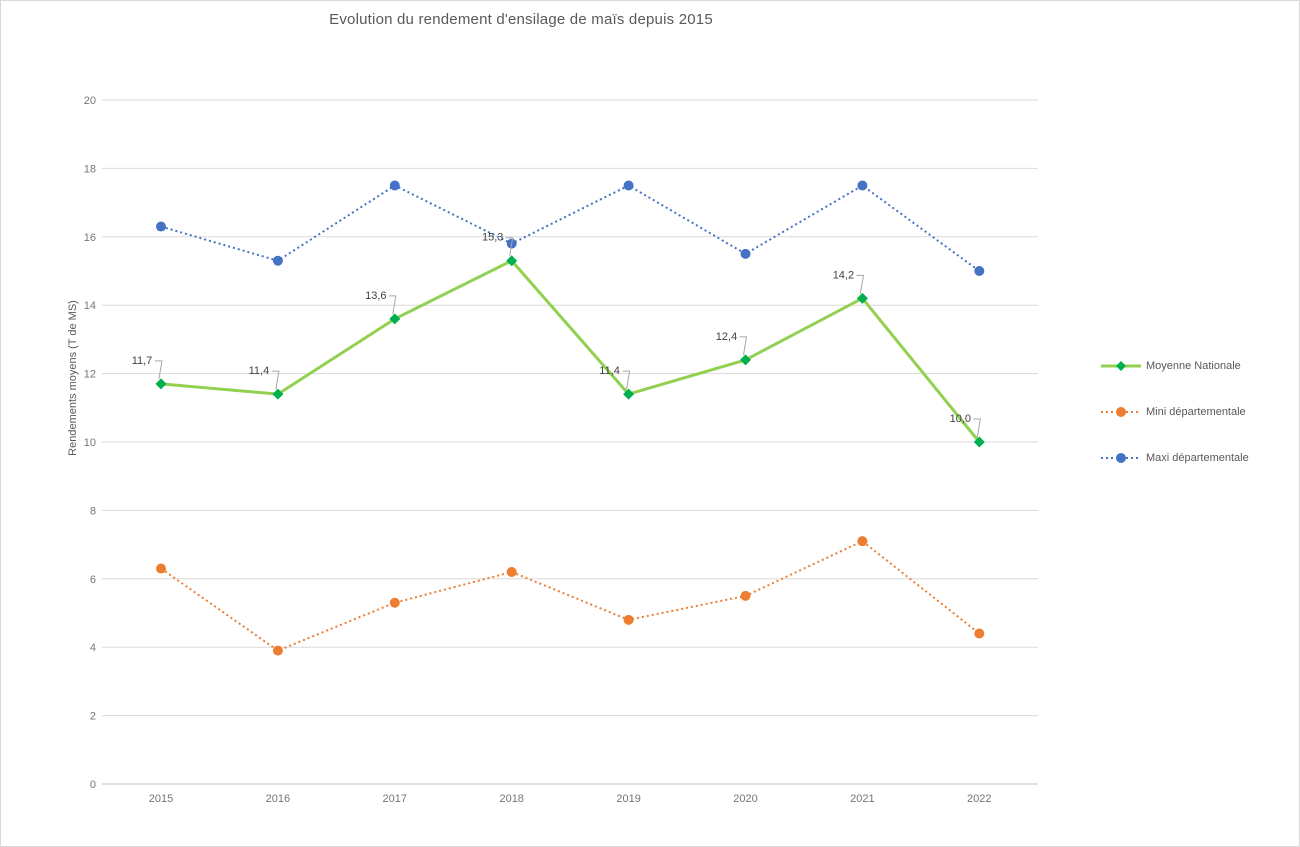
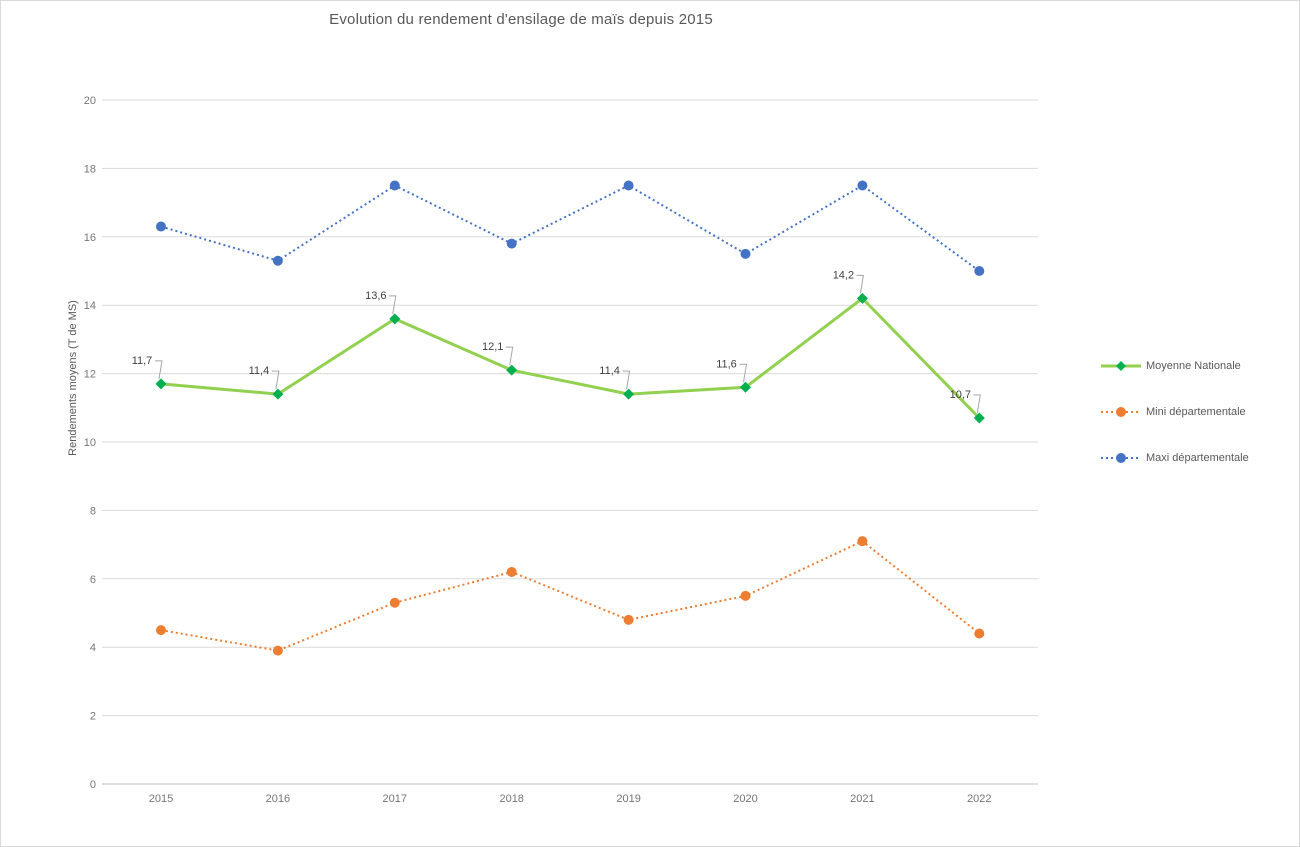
Mini départementale/2015: 6.3 -> 4.5
Moyenne Nationale/2018: 15,3 -> 12,1
Moyenne Nationale/2020: 12,4 -> 11,6
Moyenne Nationale/2022: 10,0 -> 10,7
